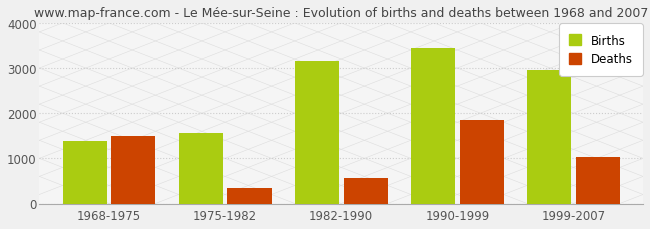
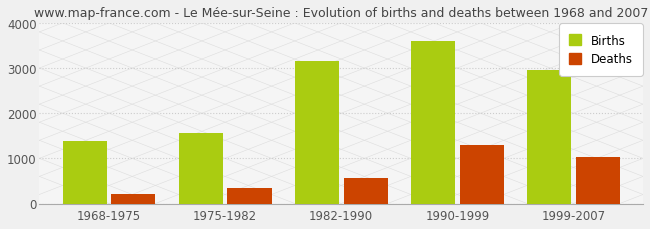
Deaths/1968-1975: 1500 -> 210
Births/1990-1999: 3450 -> 3590
Deaths/1990-1999: 1850 -> 1290
